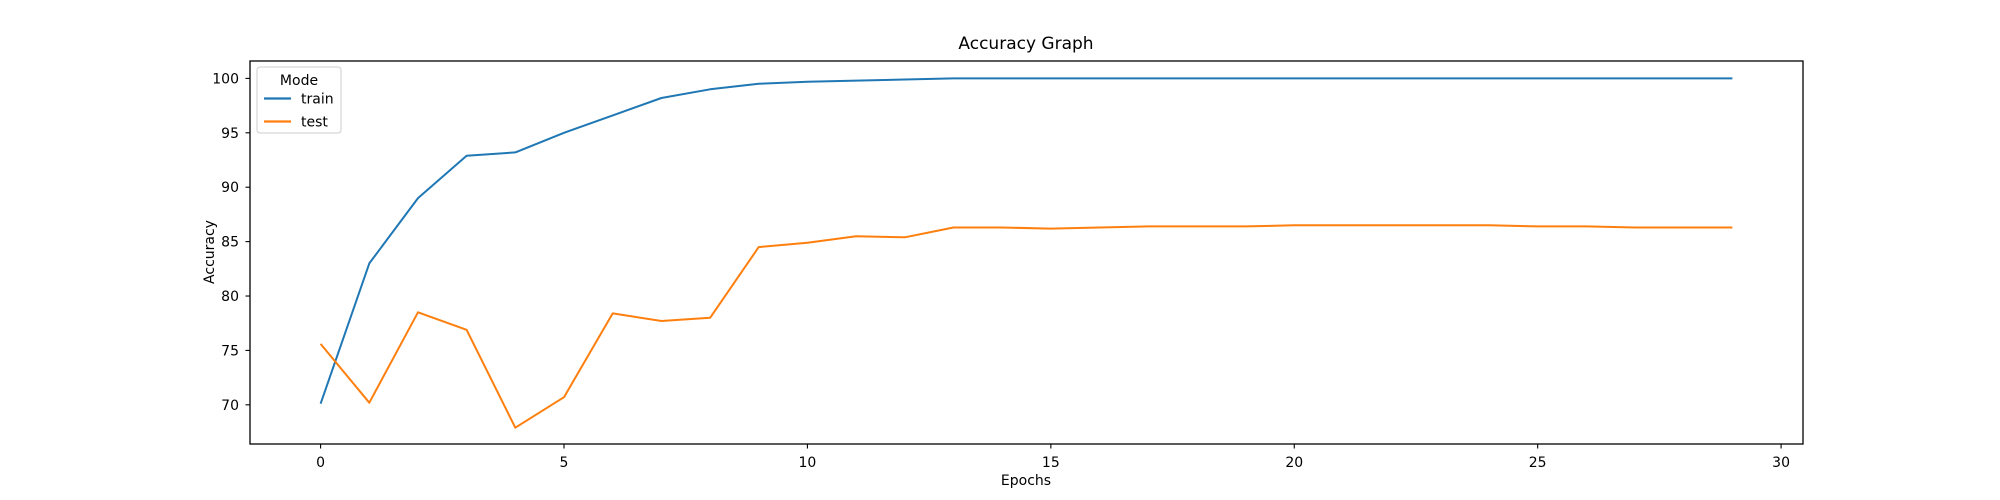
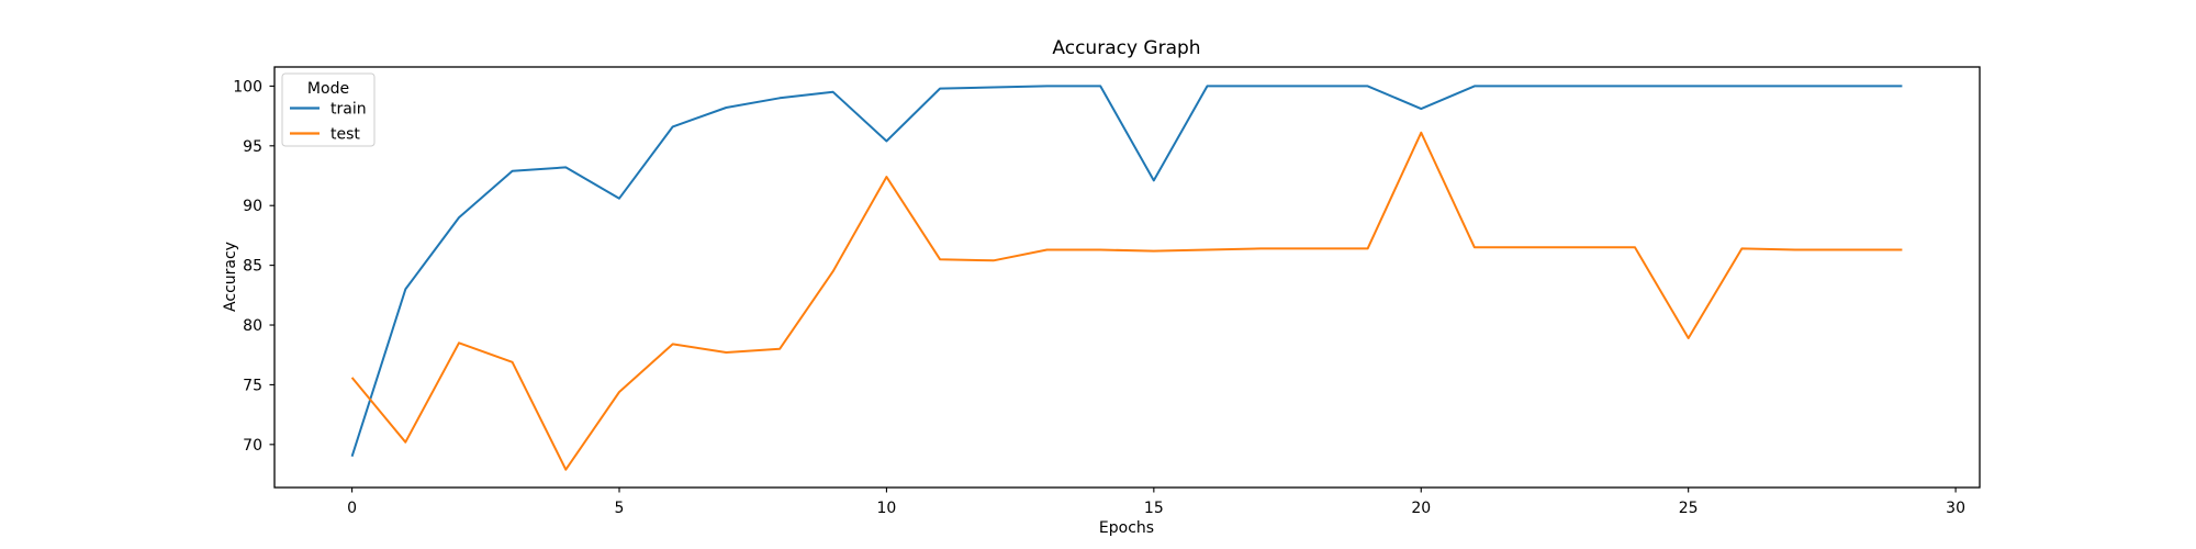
train/0: 70.1 -> 69.0
train/5: 95.0 -> 90.6
test/5: 70.7 -> 74.4
train/10: 99.7 -> 95.4
test/10: 84.9 -> 92.4
train/15: 100.0 -> 92.1
train/20: 100.0 -> 98.1
test/20: 86.5 -> 96.1
test/25: 86.4 -> 78.9
